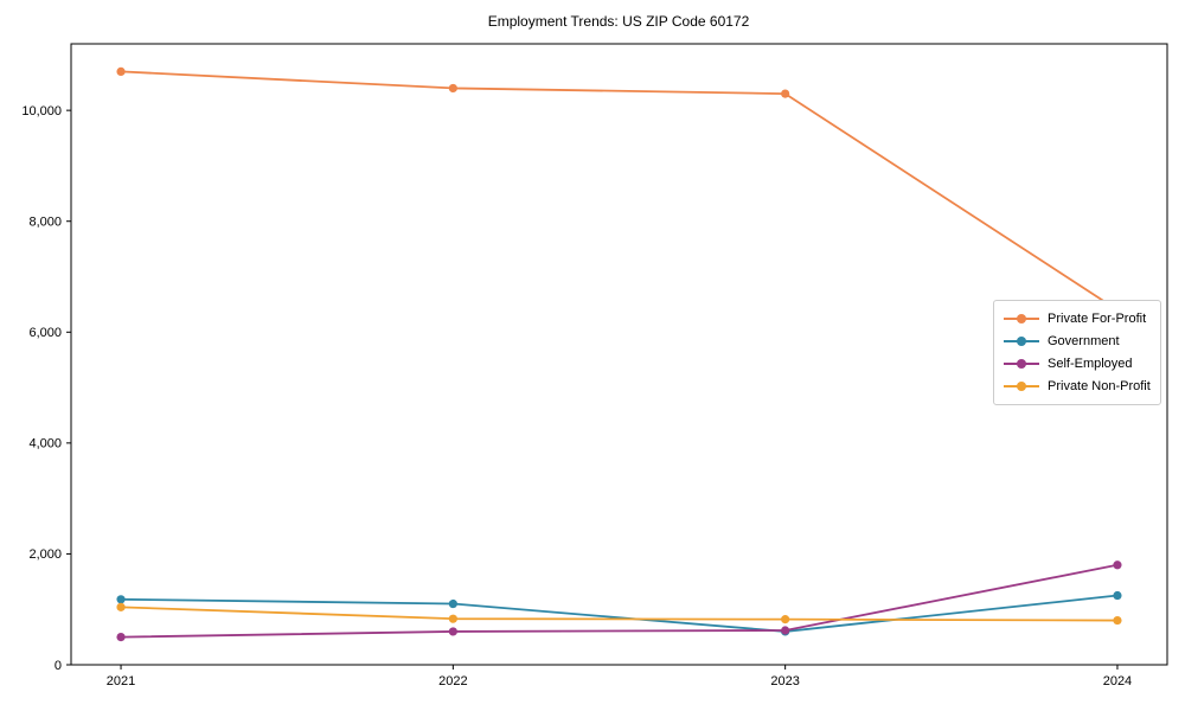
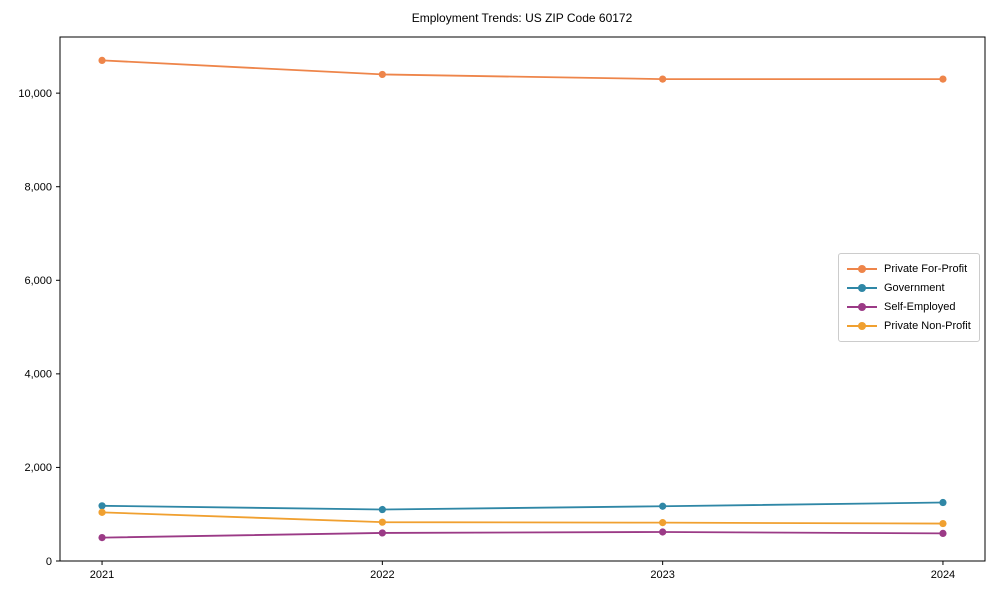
Government/2023: 600 -> 1200
Private For-Profit/2024: 6400 -> 10300
Self-Employed/2024: 1800 -> 600
